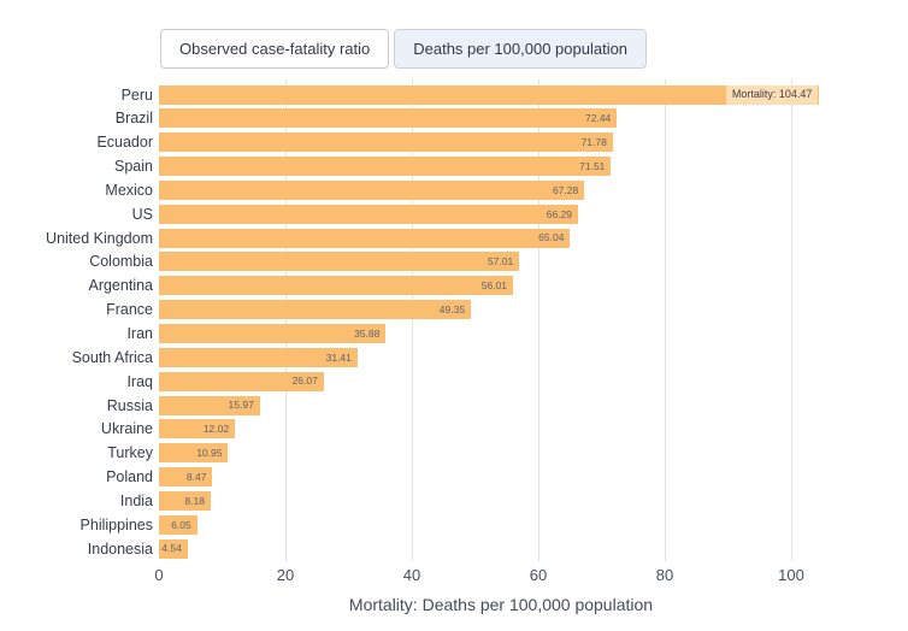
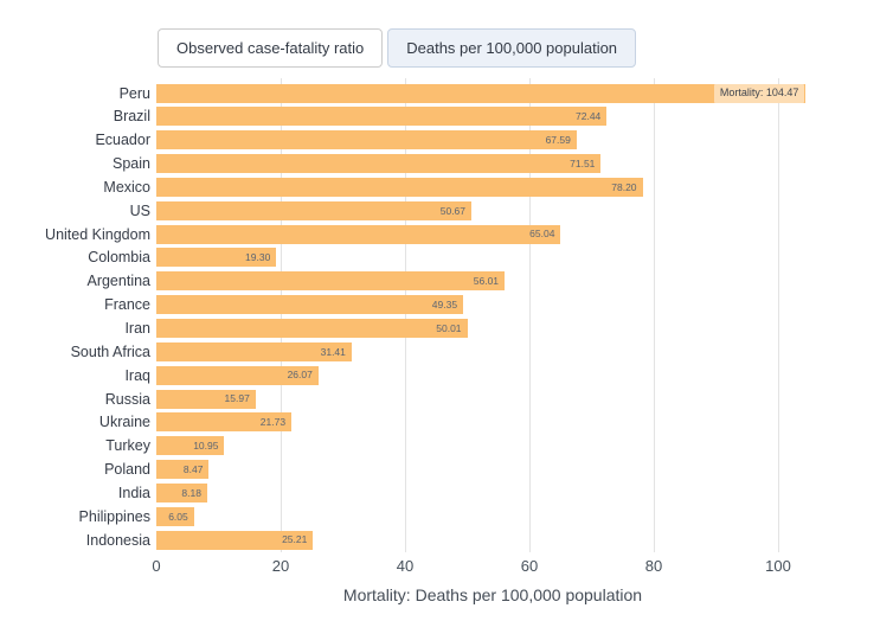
Ecuador: 71.78 -> 67.59
Mexico: 67.28 -> 78.20
US: 66.29 -> 50.67
Colombia: 57.01 -> 19.30
Iran: 35.88 -> 50.01
Ukraine: 12.02 -> 21.73
Indonesia: 4.54 -> 25.21
